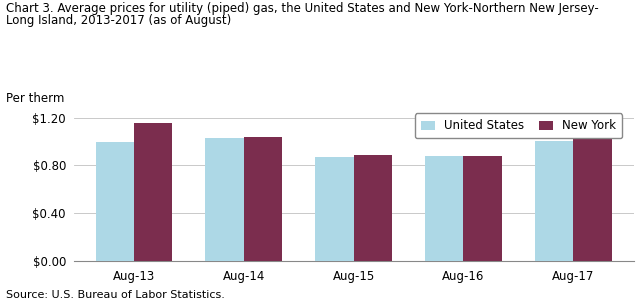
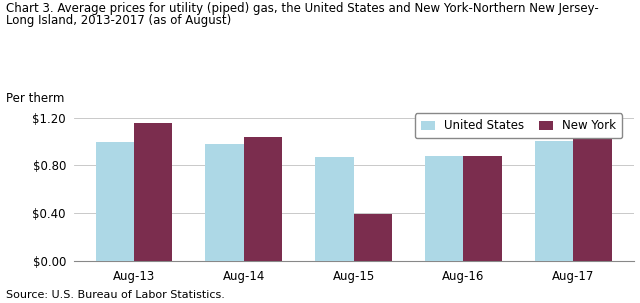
United States/Aug-14: $1.03 -> $0.98
New York/Aug-15: $0.89 -> $0.39
